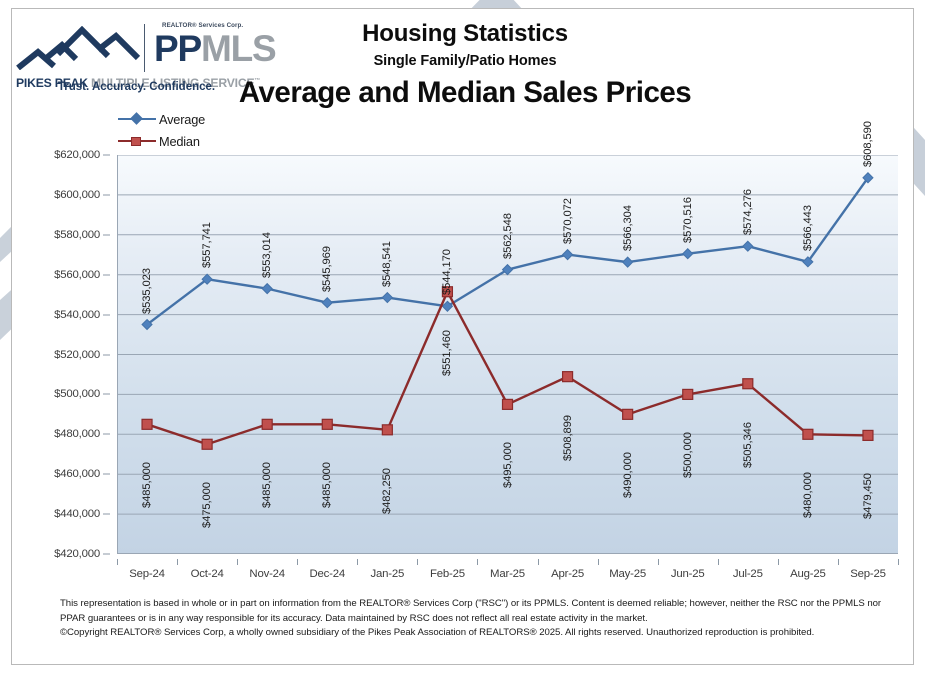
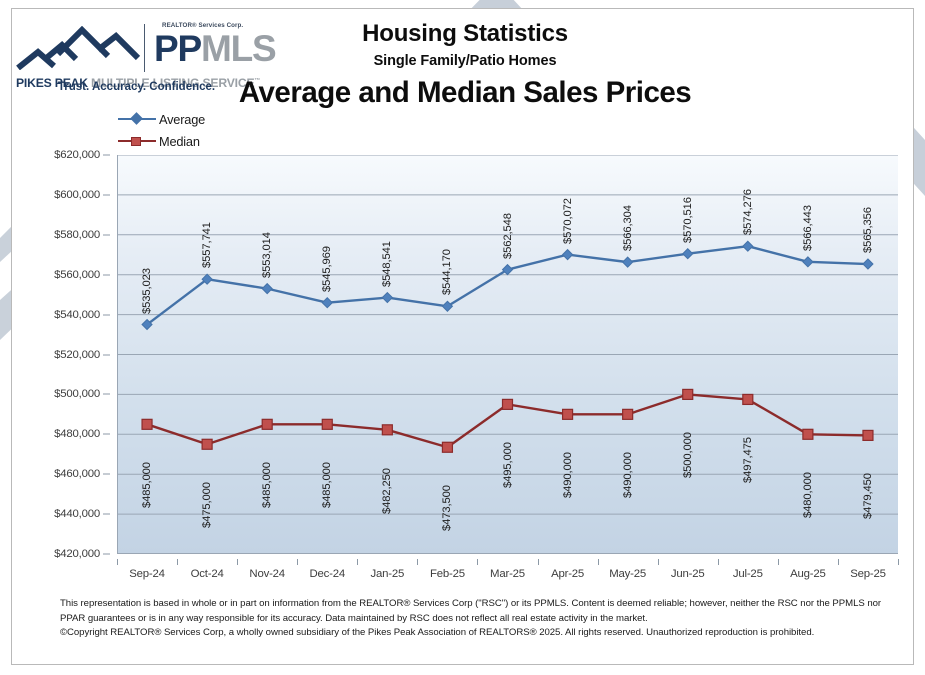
Median/Feb-25: $551,460 -> $473,500
Median/Apr-25: $508,899 -> $490,000
Median/Jul-25: $505,346 -> $497,475
Average/Sep-25: $608,590 -> $565,356
